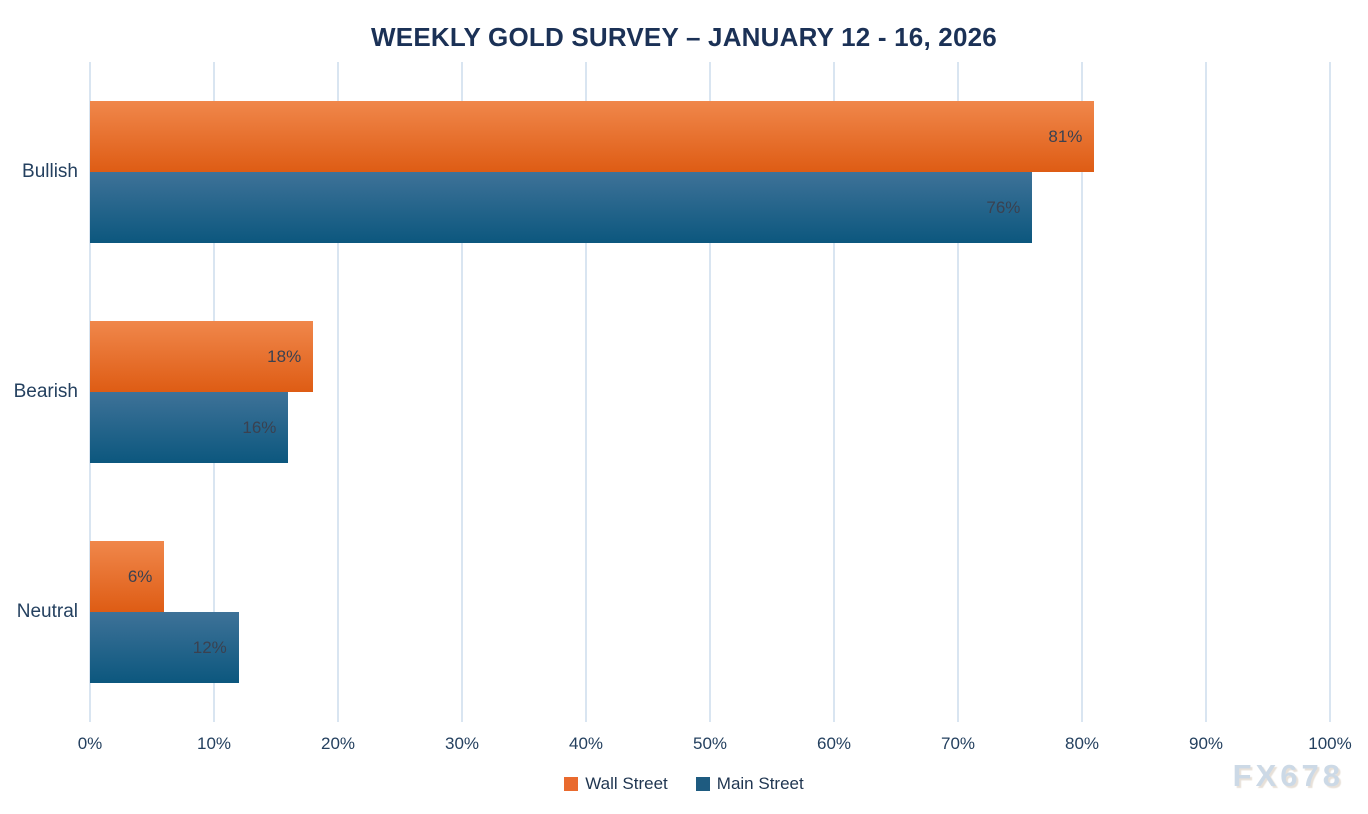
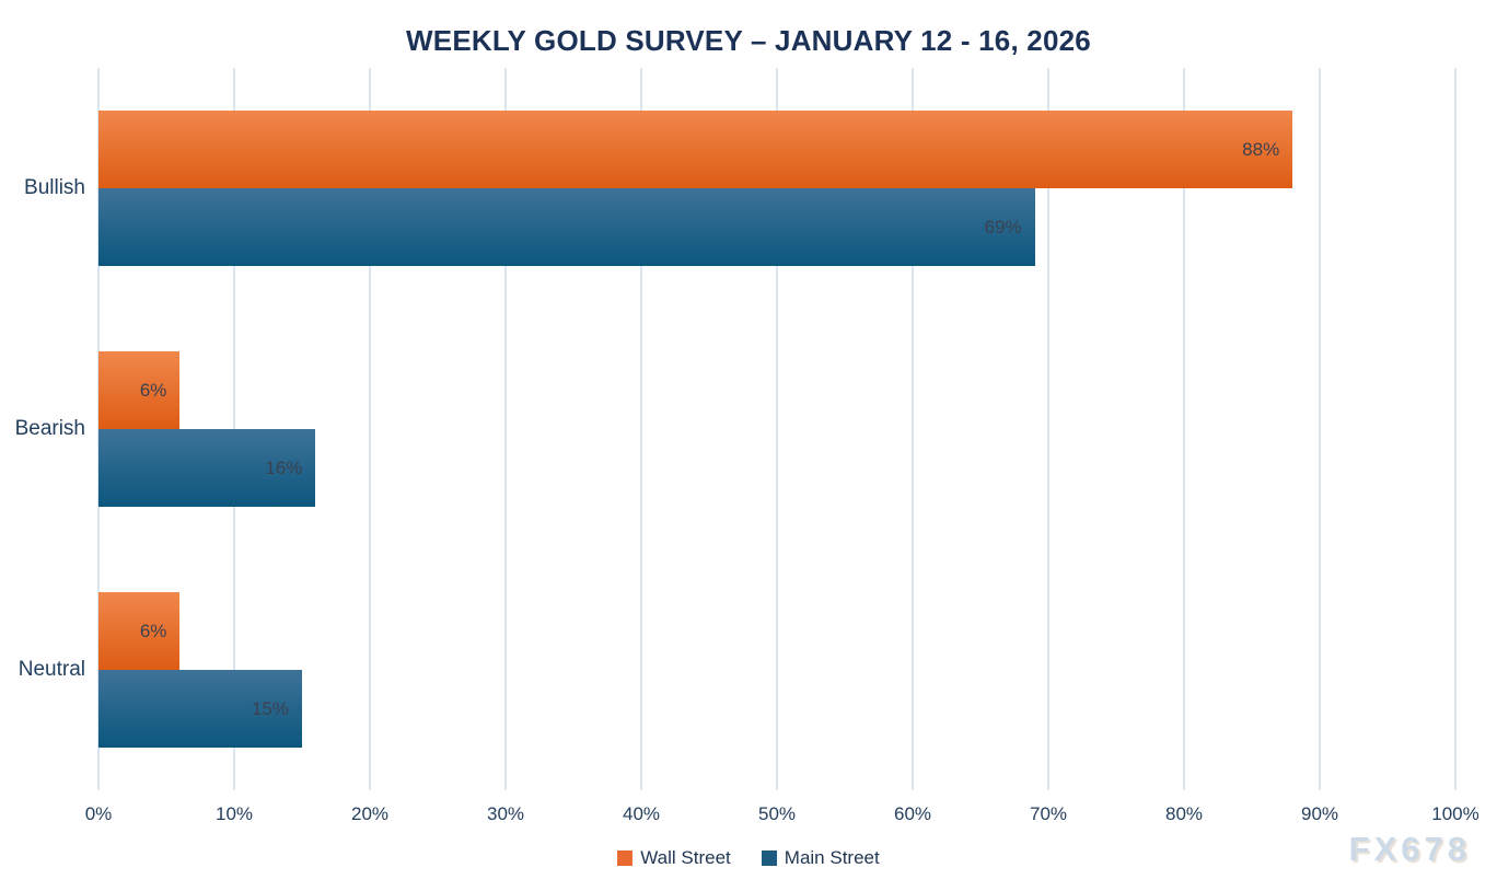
Wall Street/Bullish: 81% -> 88%
Main Street/Bullish: 76% -> 69%
Wall Street/Bearish: 18% -> 6%
Main Street/Neutral: 12% -> 15%
